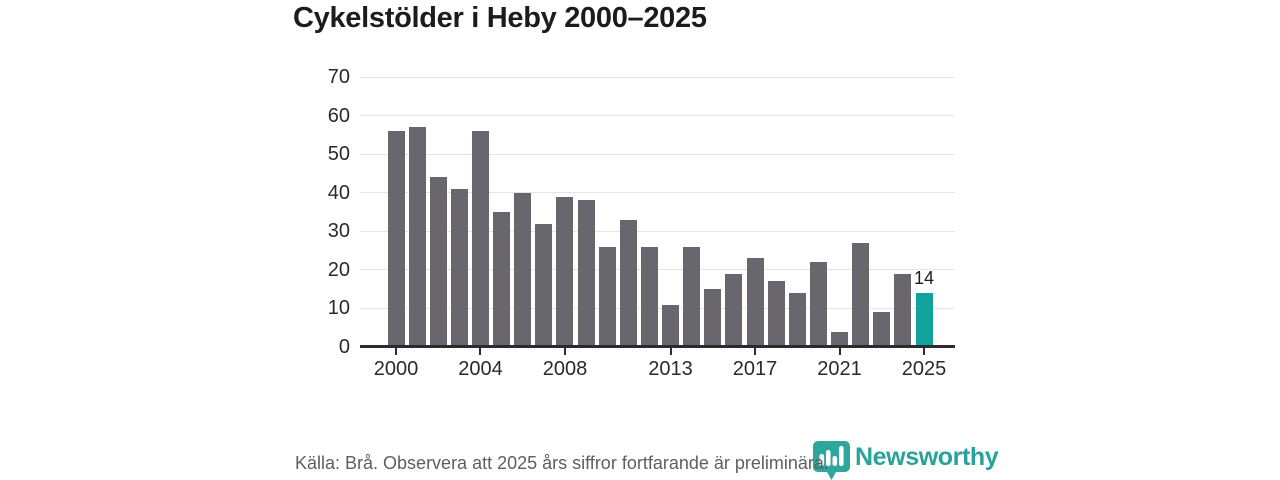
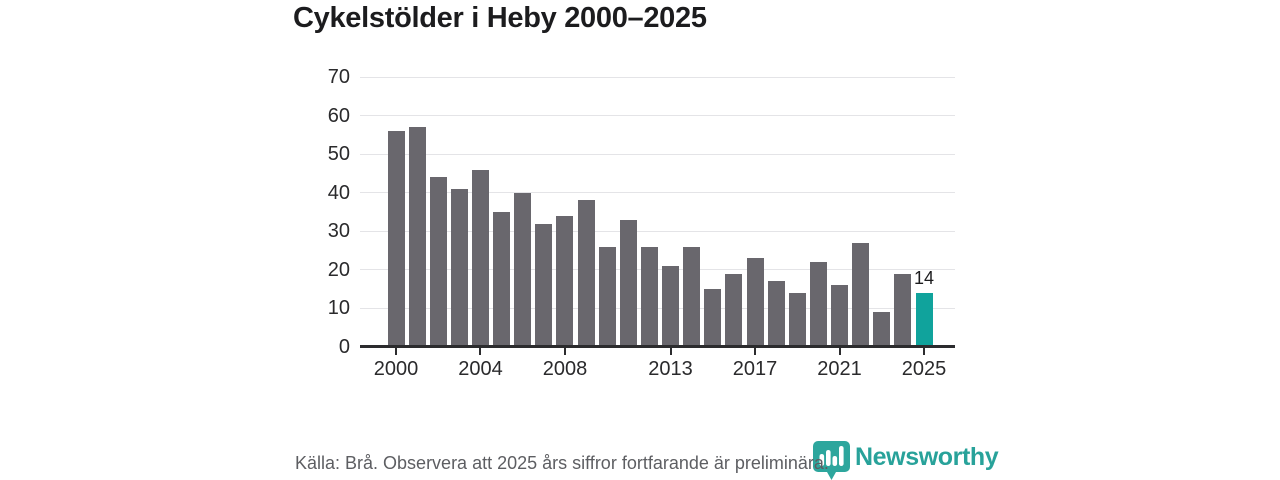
2004: 56 -> 46
2008: 39 -> 34
2013: 11 -> 21
2021: 4 -> 16
